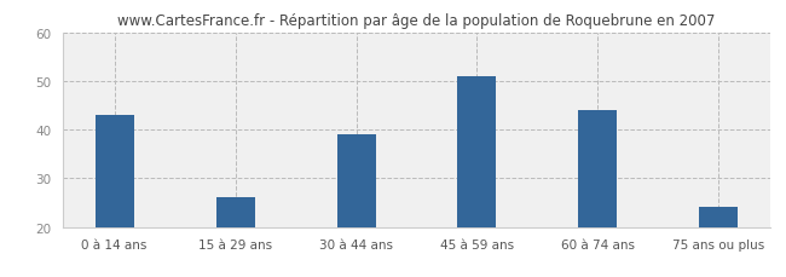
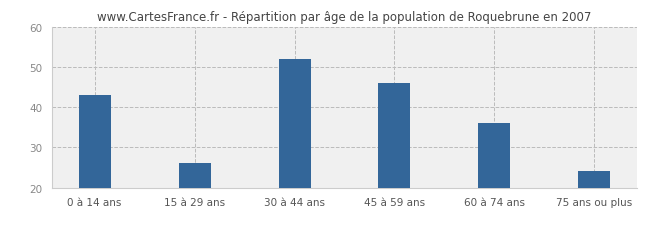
30 à 44 ans: 39 -> 52
45 à 59 ans: 51 -> 46
60 à 74 ans: 44 -> 36
